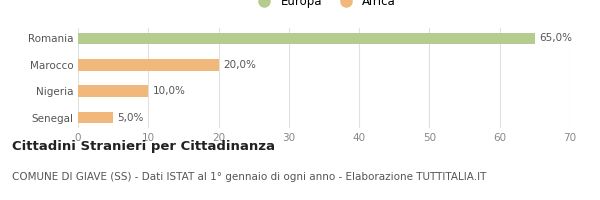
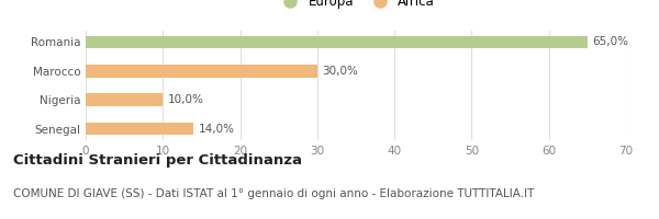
Marocco: 20,0% -> 30,0%
Senegal: 5,0% -> 14,0%
